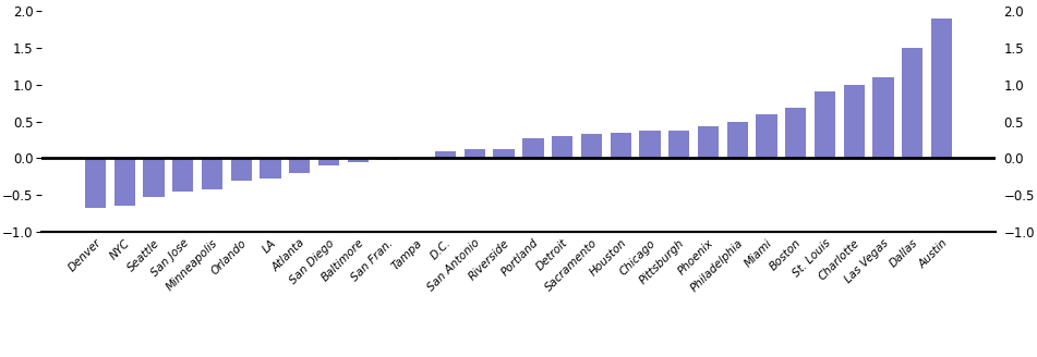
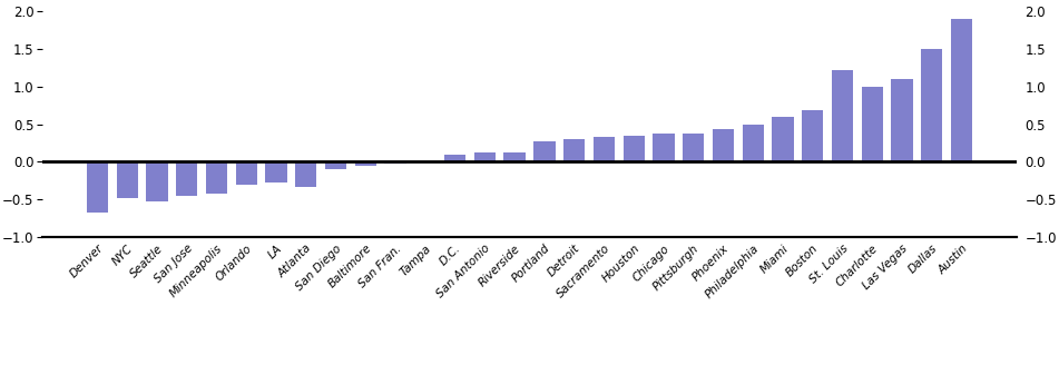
NYC: -0.65 -> -0.48
Atlanta: -0.20 -> -0.34
St. Louis: 0.90 -> 1.22
